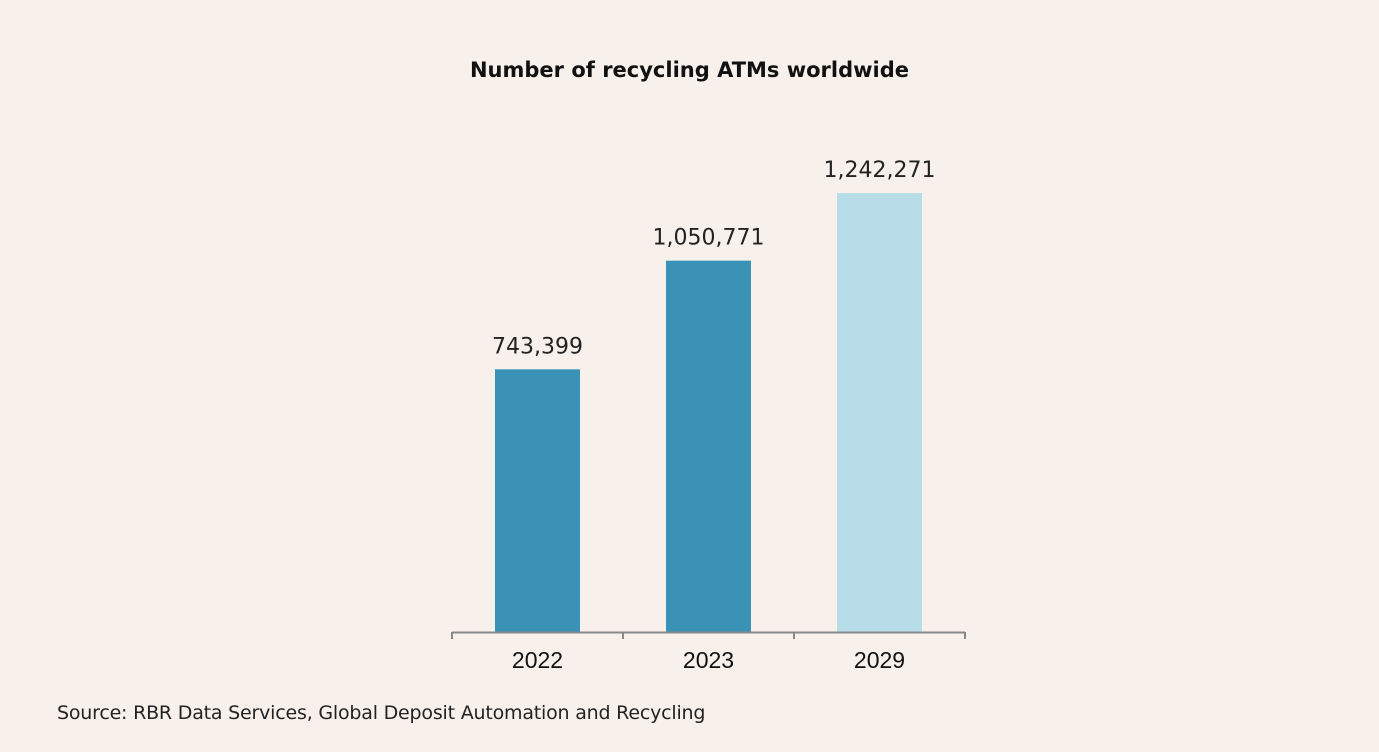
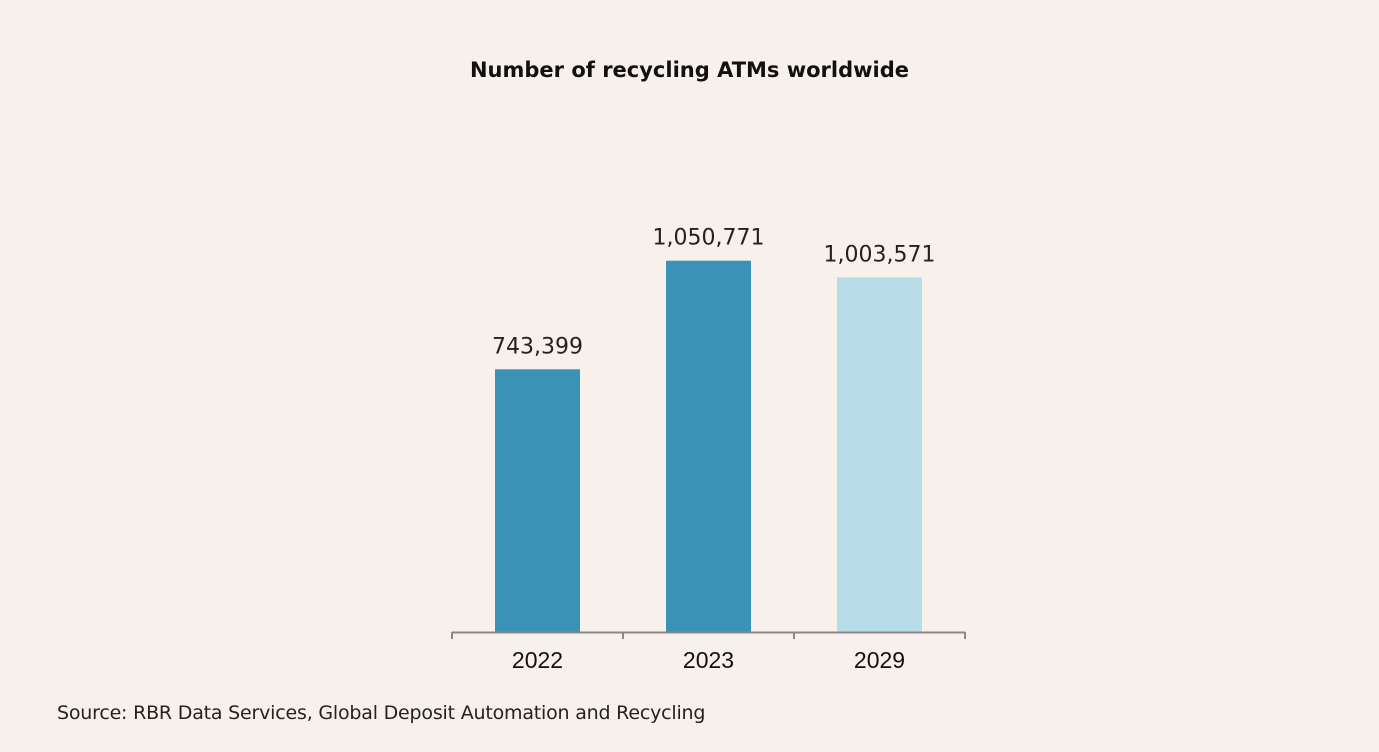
2029: 1,242,271 -> 1,003,571
